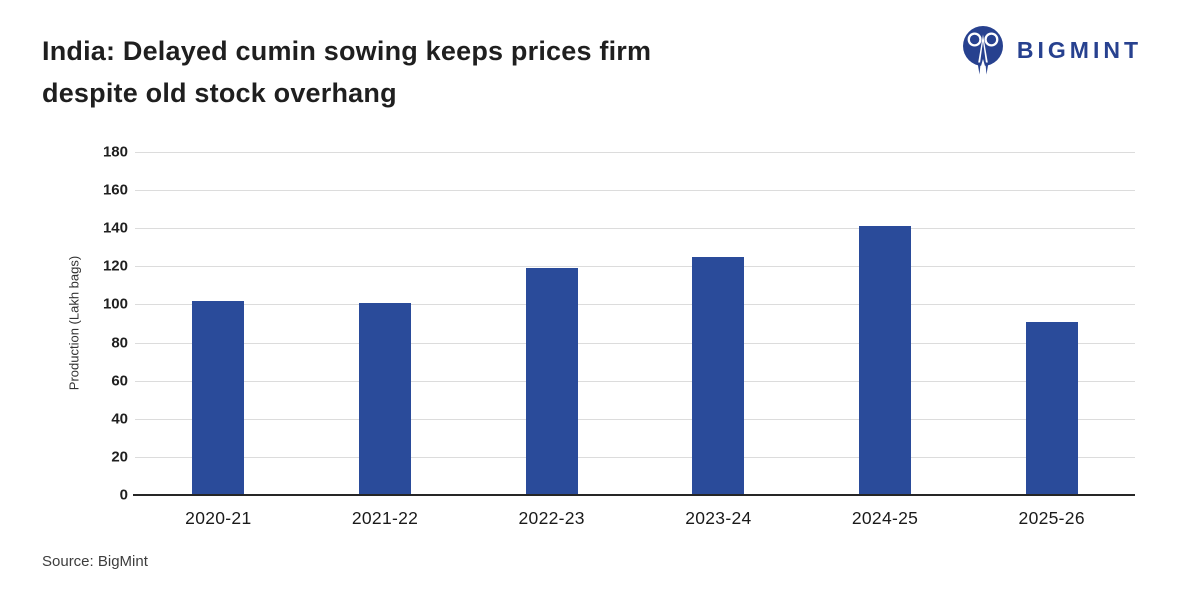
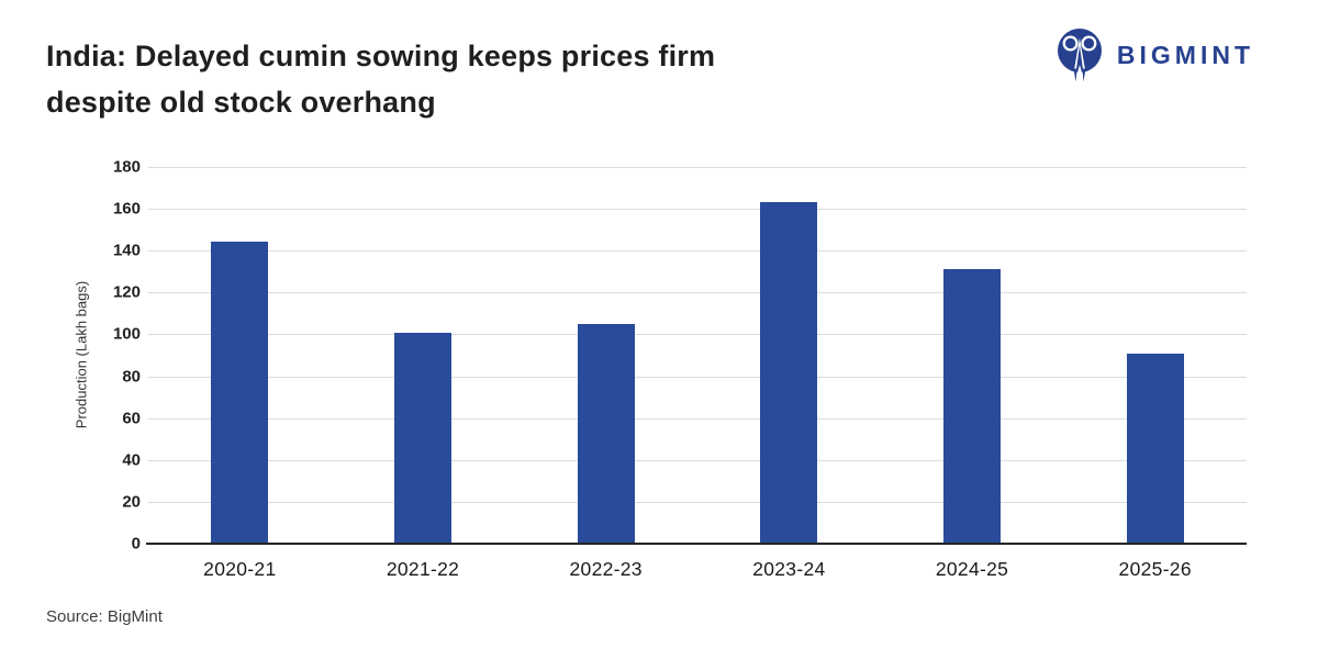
2020-21: 102 -> 144
2022-23: 119 -> 105
2023-24: 125 -> 163
2024-25: 141 -> 131
